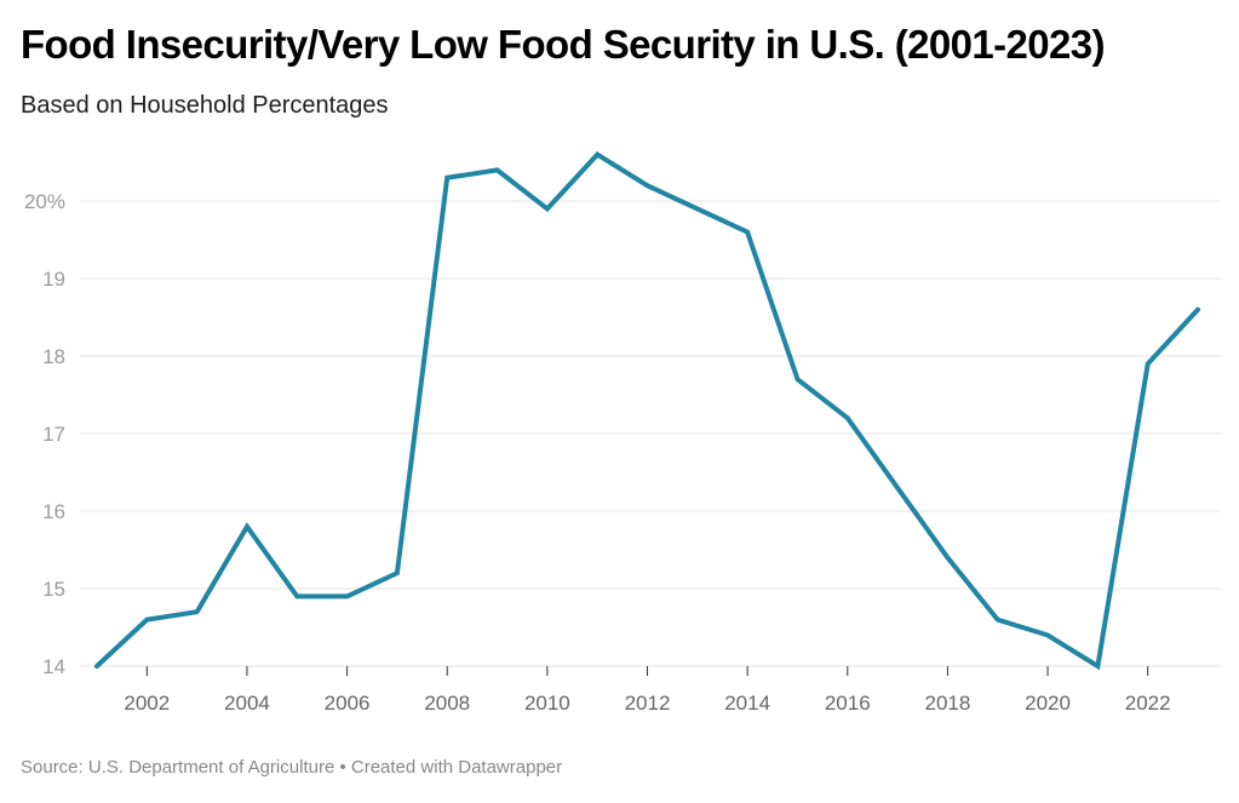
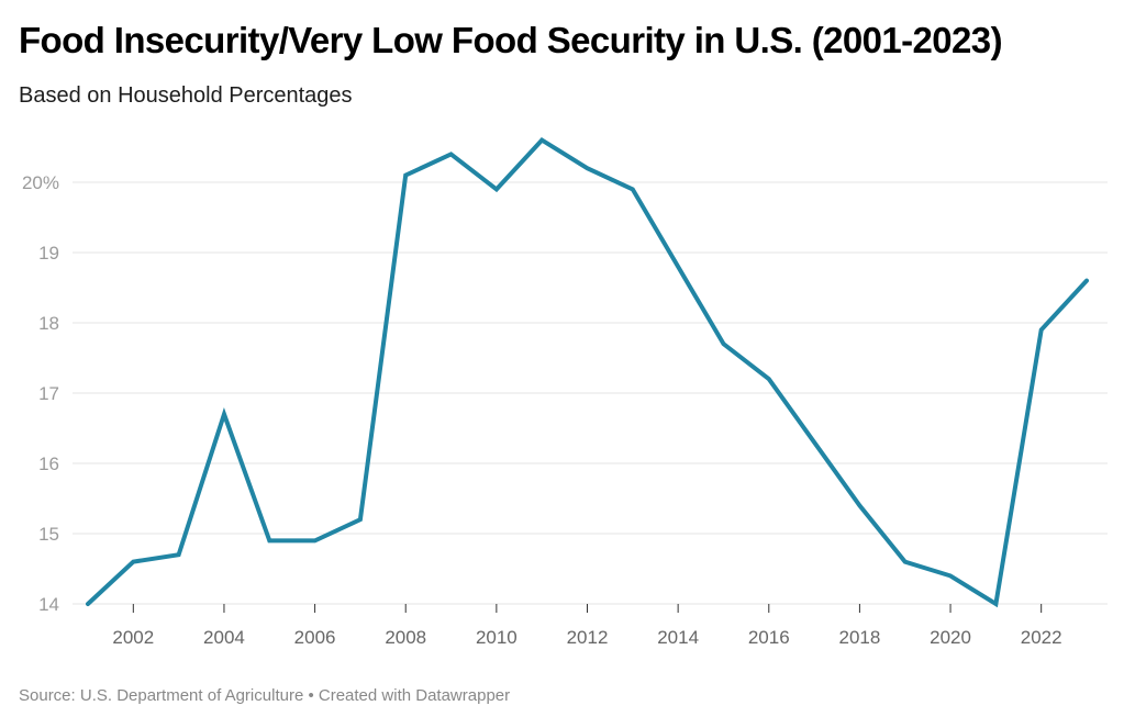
2004: 15.8% -> 16.7%
2008: 20.3% -> 20.1%
2014: 19.6% -> 18.8%
